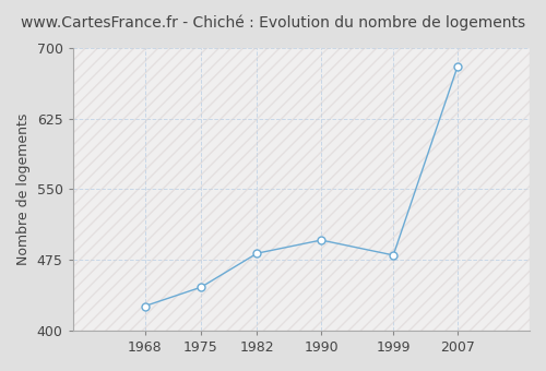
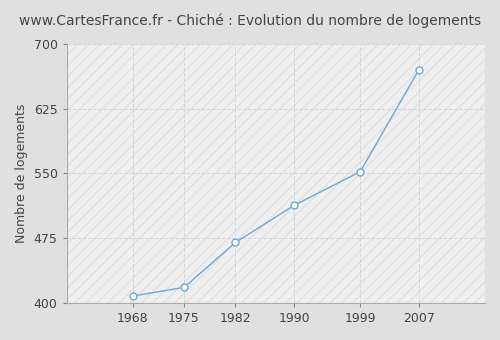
1968: 426 -> 408
1975: 446 -> 418
1982: 482 -> 470
1990: 496 -> 513
1999: 480 -> 552
2007: 680 -> 670
